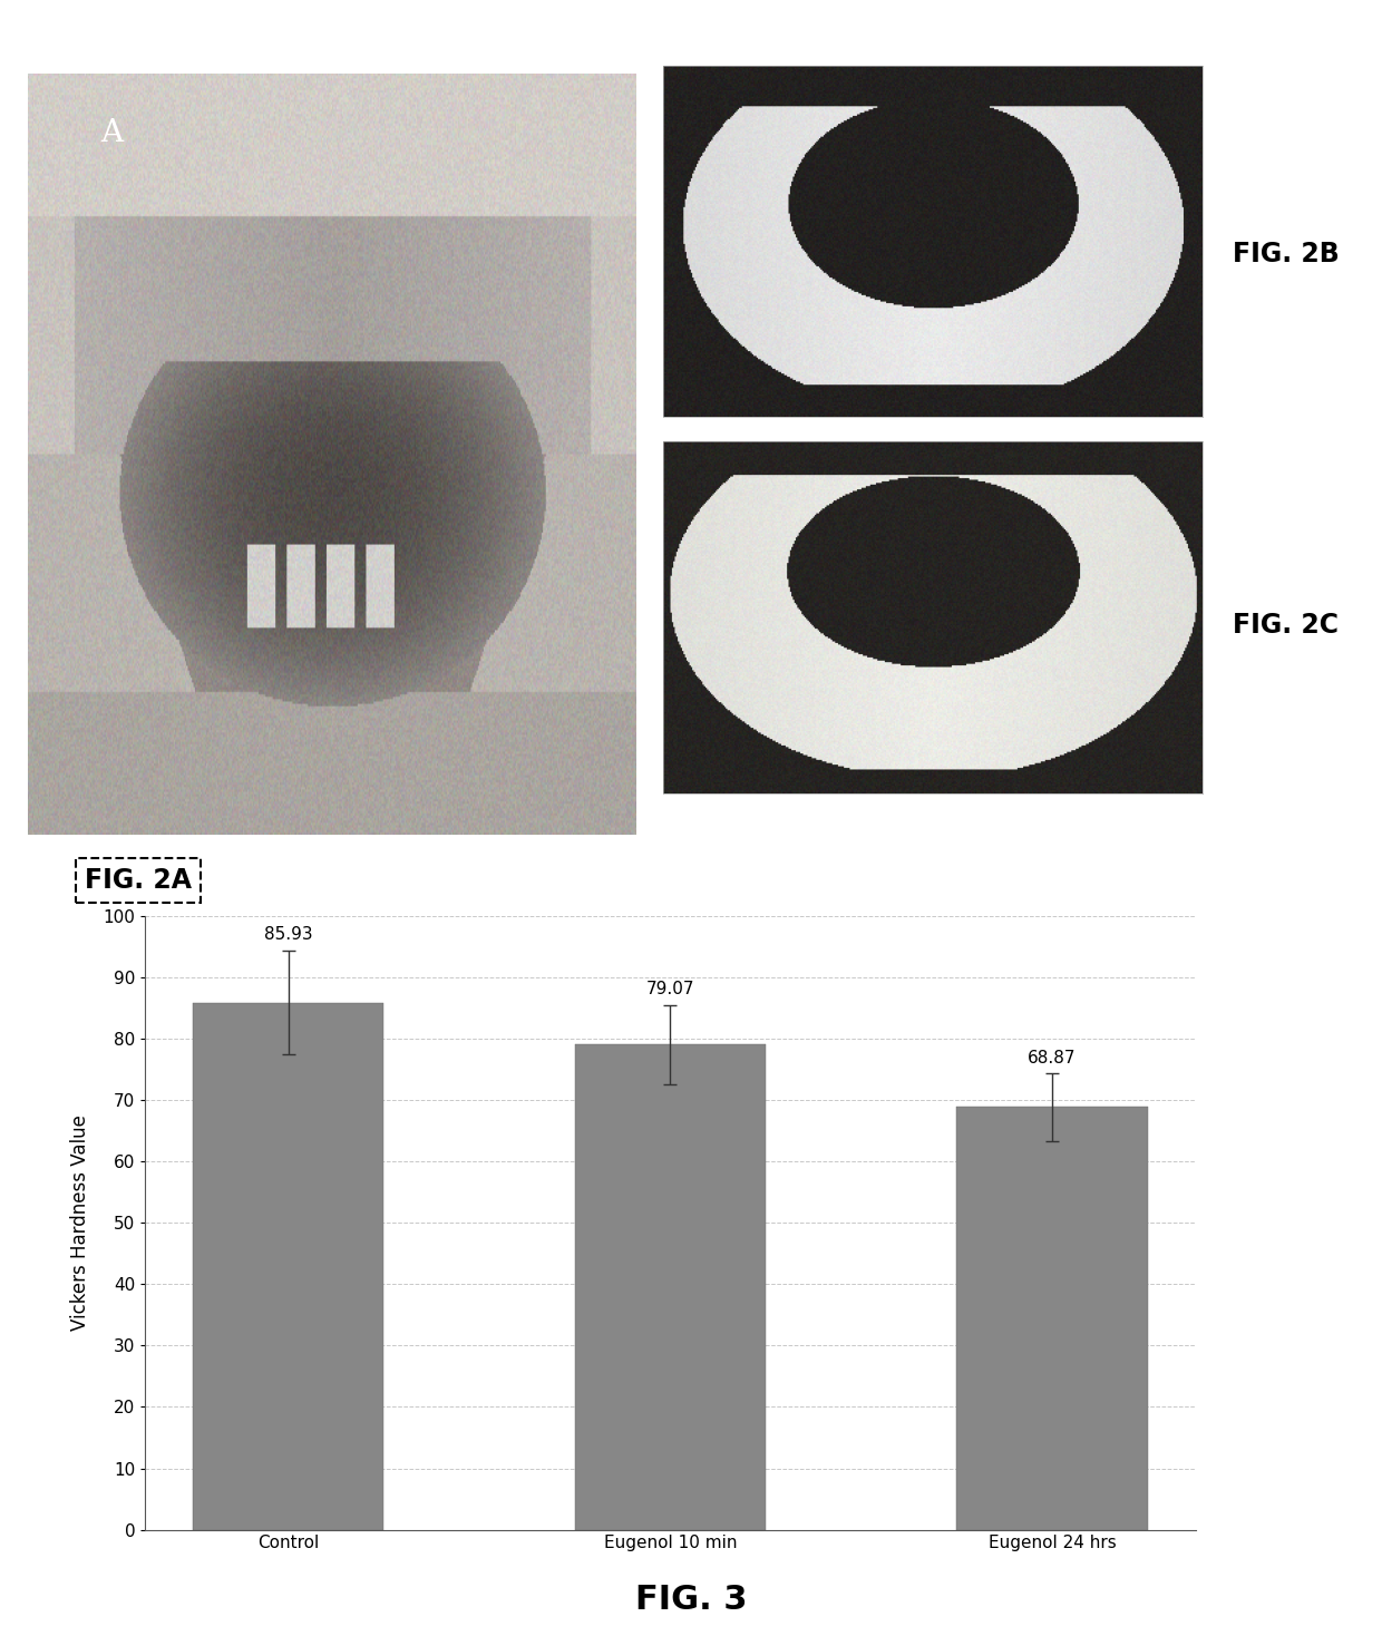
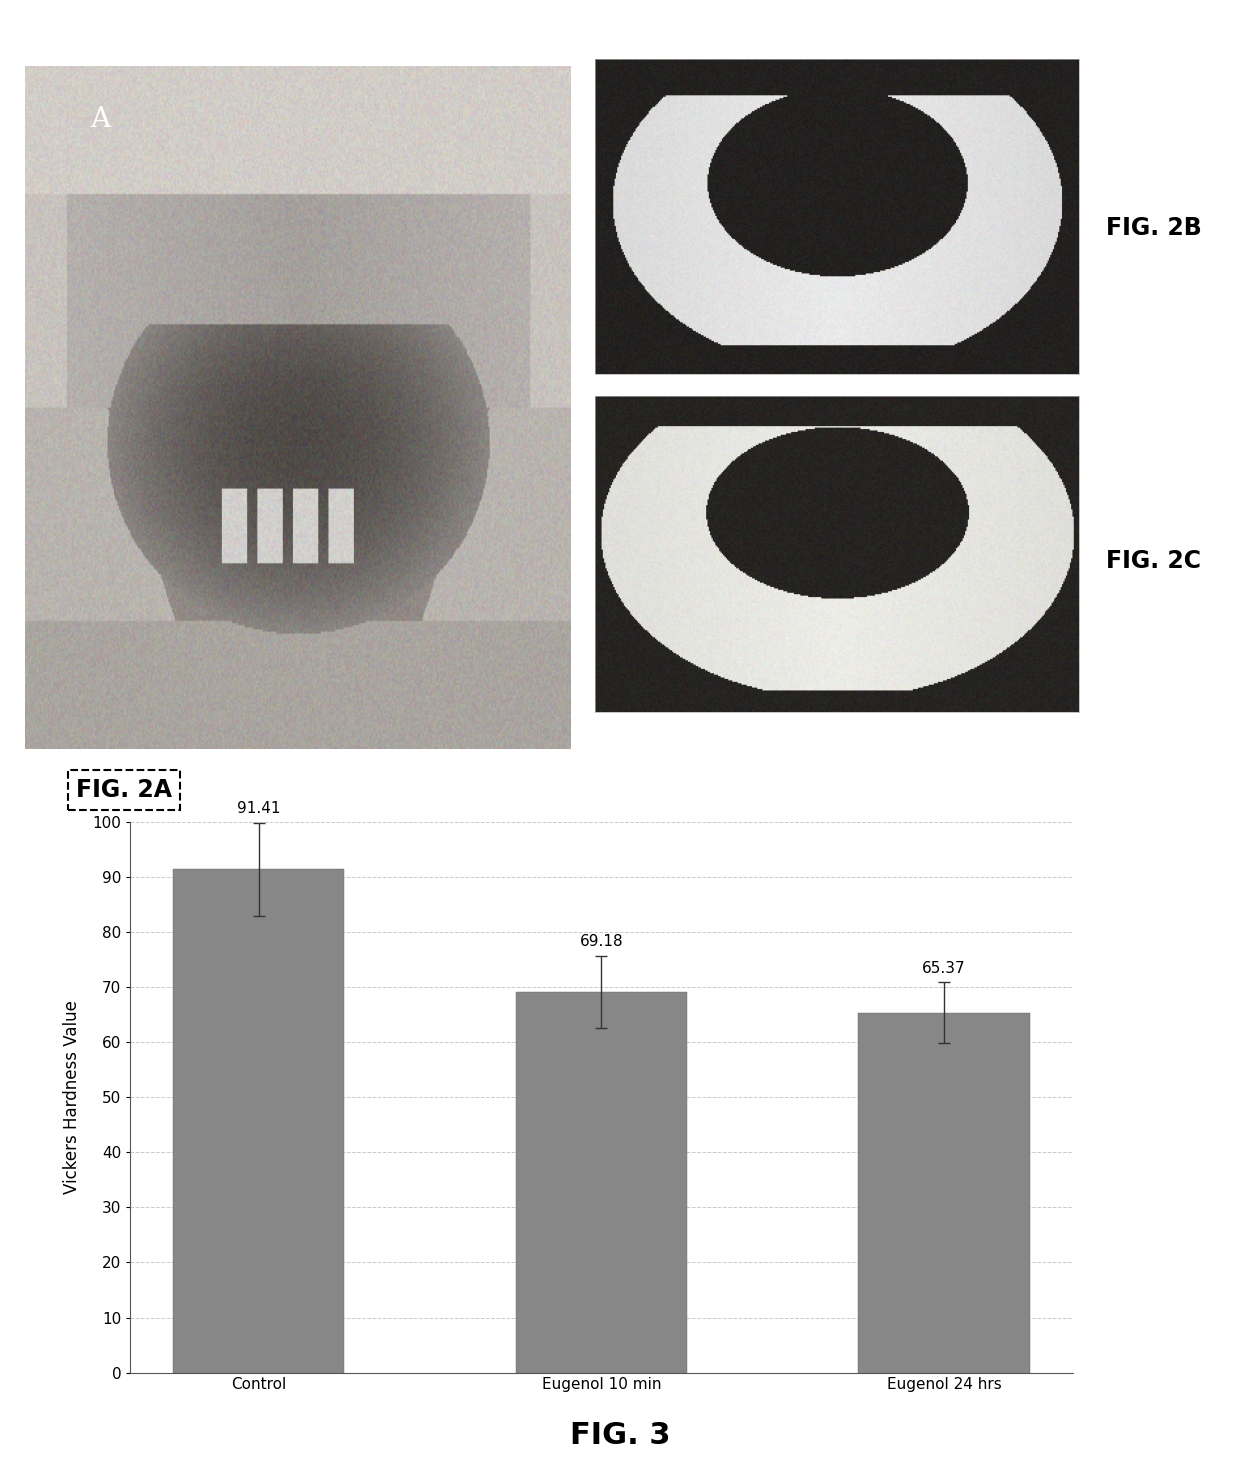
Control: 85.93 -> 91.41
Eugenol 10 min: 79.07 -> 69.18
Eugenol 24 hrs: 68.87 -> 65.37
